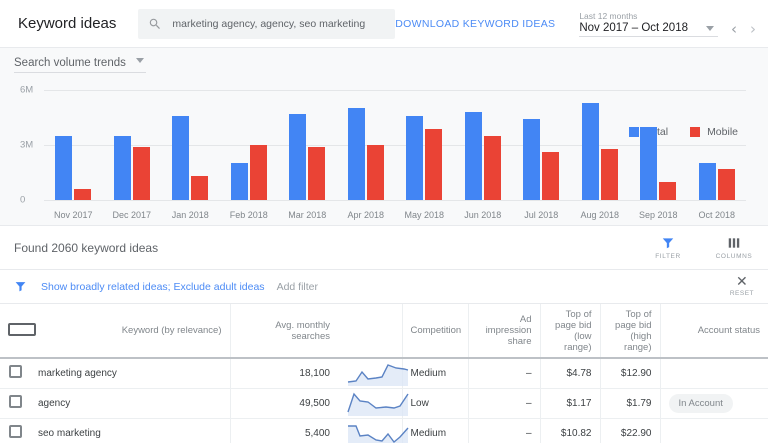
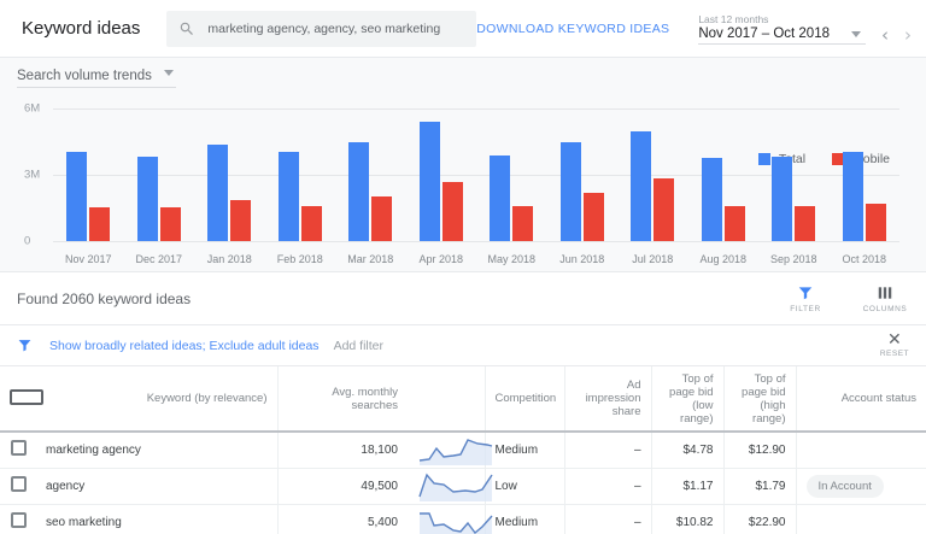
Total/Nov 2017: 3.5M -> 4.0M
Mobile/Nov 2017: 0.6M -> 1.6M
Total/Dec 2017: 3.5M -> 3.8M
Mobile/Dec 2017: 2.9M -> 1.6M
Total/Jan 2018: 4.6M -> 4.4M
Mobile/Jan 2018: 1.3M -> 1.8M
Total/Feb 2018: 2.0M -> 4.0M
Mobile/Feb 2018: 3.0M -> 1.6M
Total/Mar 2018: 4.7M -> 4.5M
Mobile/Mar 2018: 2.9M -> 2.0M
Total/Apr 2018: 5.0M -> 5.4M
Mobile/Apr 2018: 3.0M -> 2.7M
Total/May 2018: 4.6M -> 3.9M
Mobile/May 2018: 3.9M -> 1.6M
Total/Jun 2018: 4.8M -> 4.5M
Mobile/Jun 2018: 3.5M -> 2.2M
Total/Jul 2018: 4.4M -> 5.0M
Mobile/Jul 2018: 2.6M -> 2.8M
Total/Aug 2018: 5.3M -> 3.8M
Mobile/Aug 2018: 2.8M -> 1.6M
Total/Sep 2018: 4.0M -> 3.8M
Mobile/Sep 2018: 1.0M -> 1.6M
Total/Oct 2018: 2.0M -> 4.0M
